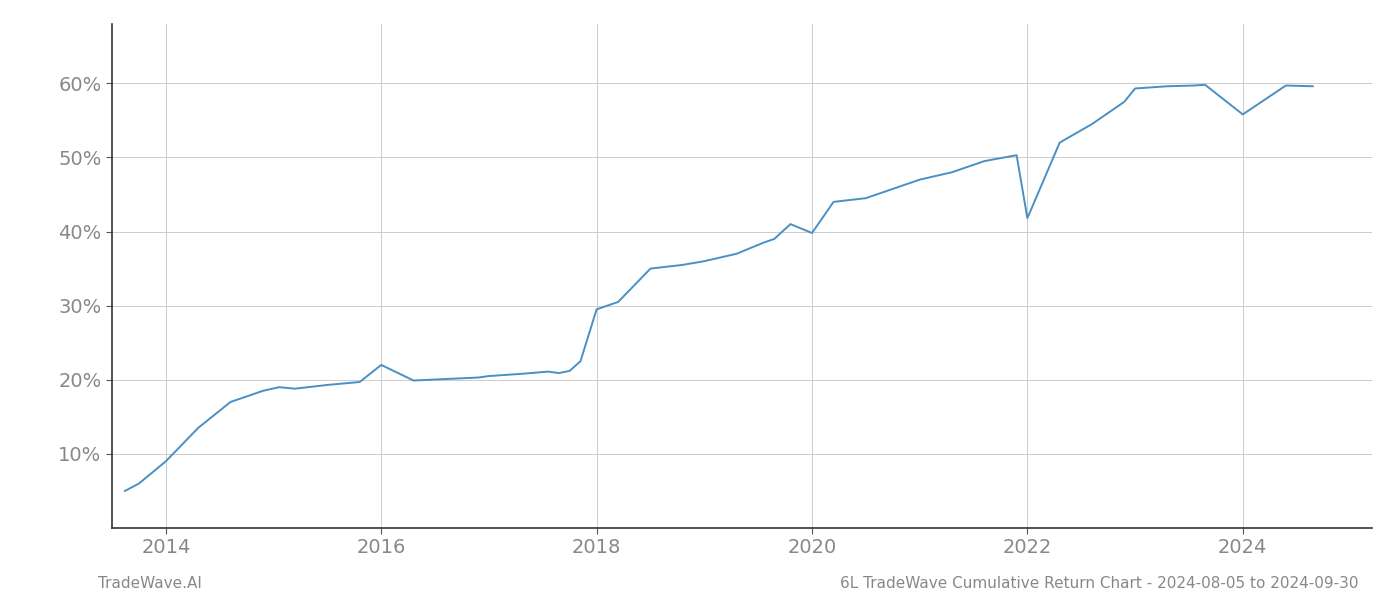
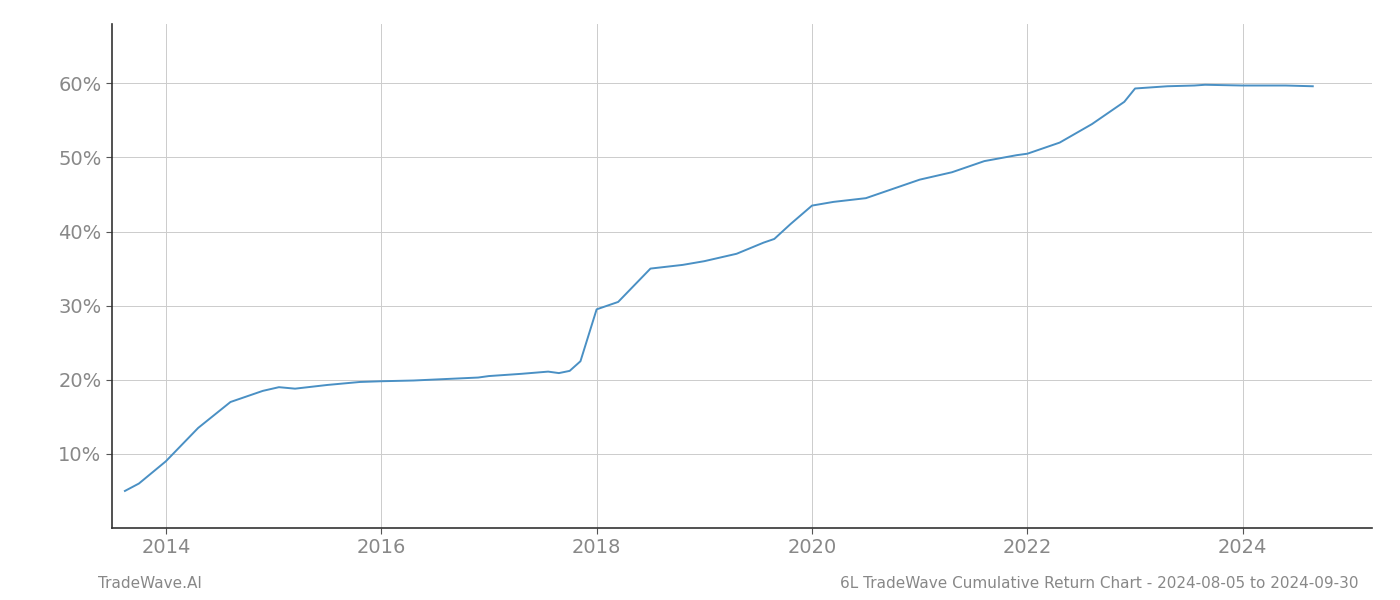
2016: 22.0% -> 19.8%
2020: 39.8% -> 43.5%
2022: 41.8% -> 50.5%
2024: 55.8% -> 59.7%
